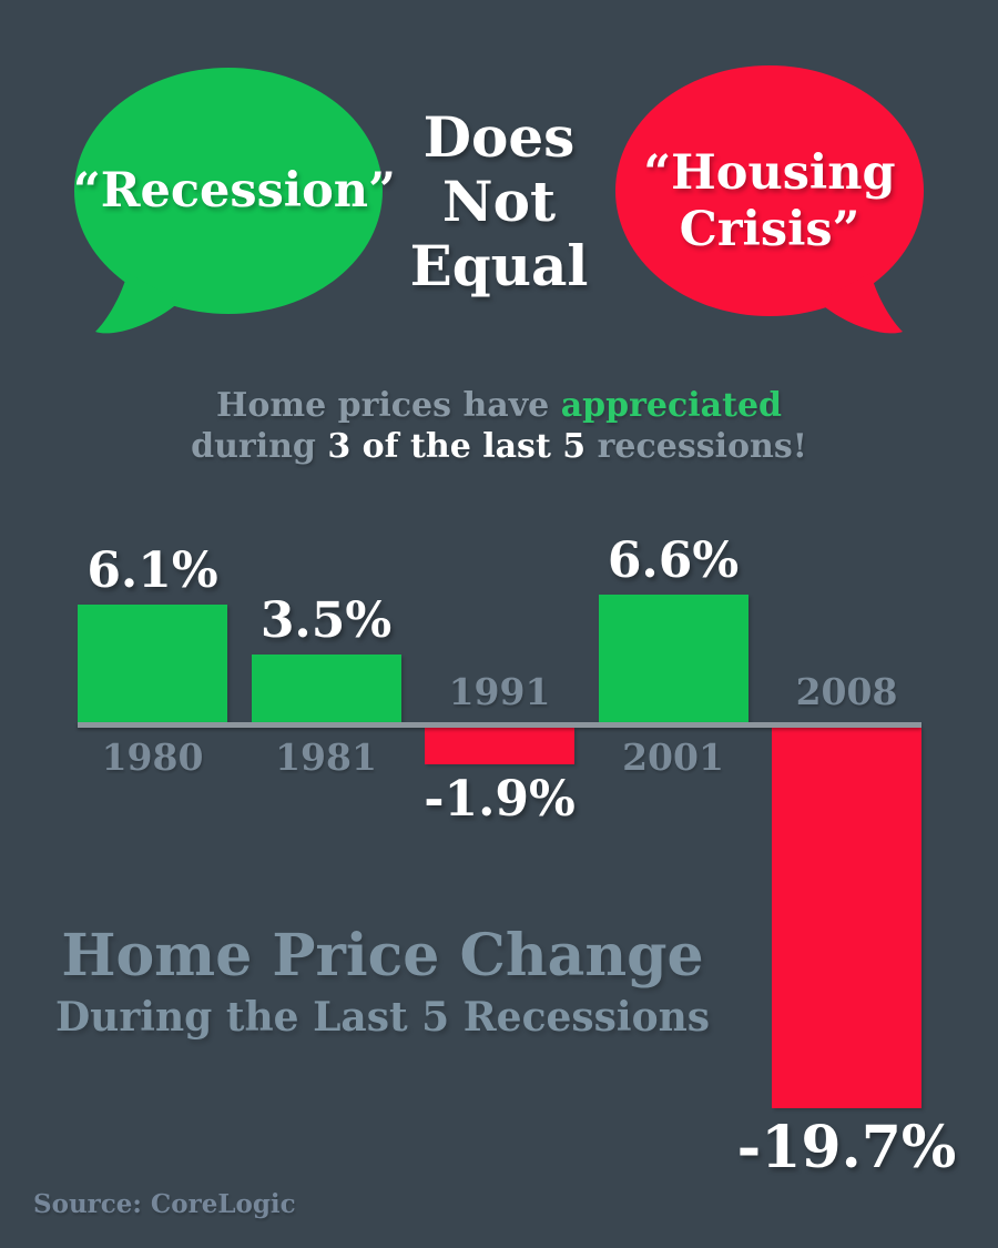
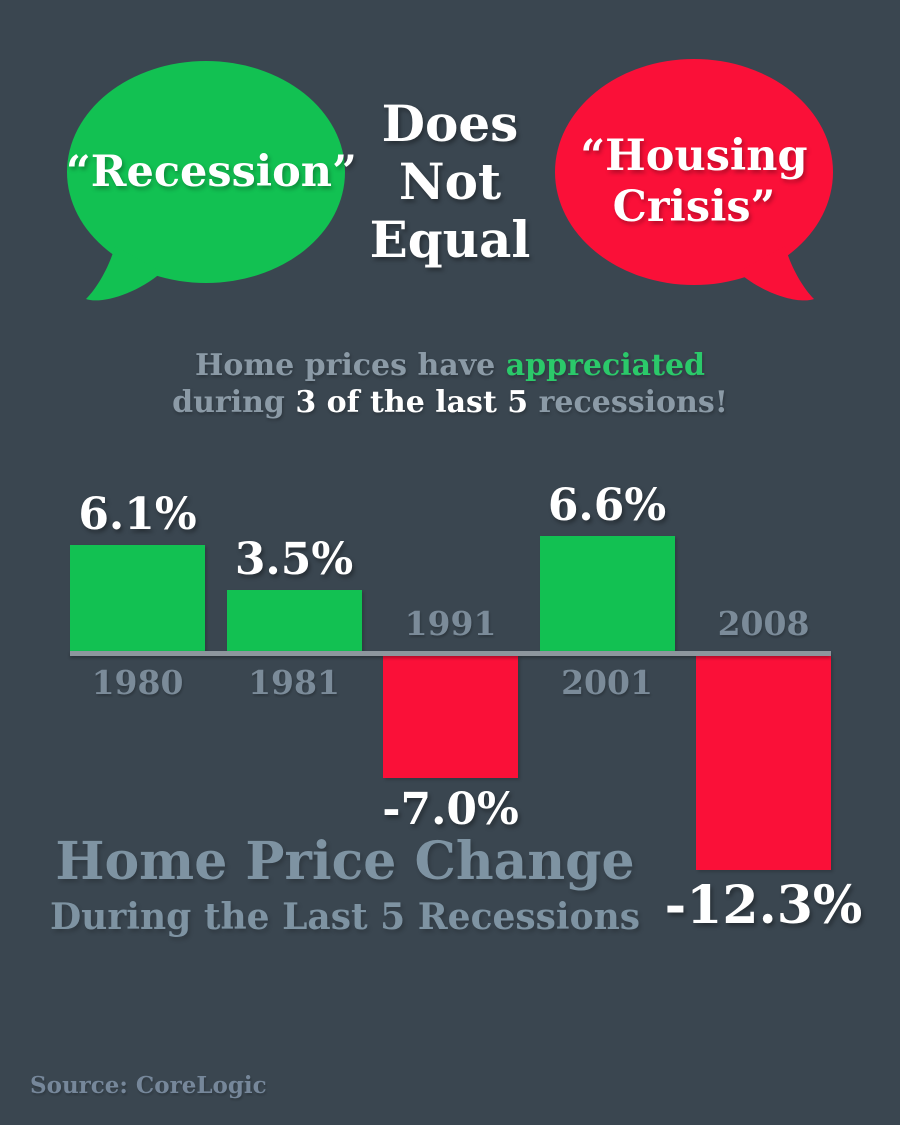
1991: -1.9% -> -7.0%
2008: -19.7% -> -12.3%
